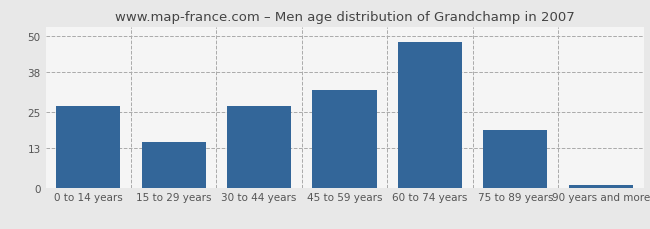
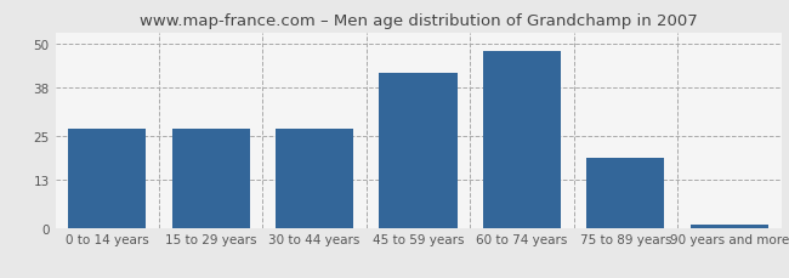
15 to 29 years: 15 -> 27
45 to 59 years: 32 -> 42
